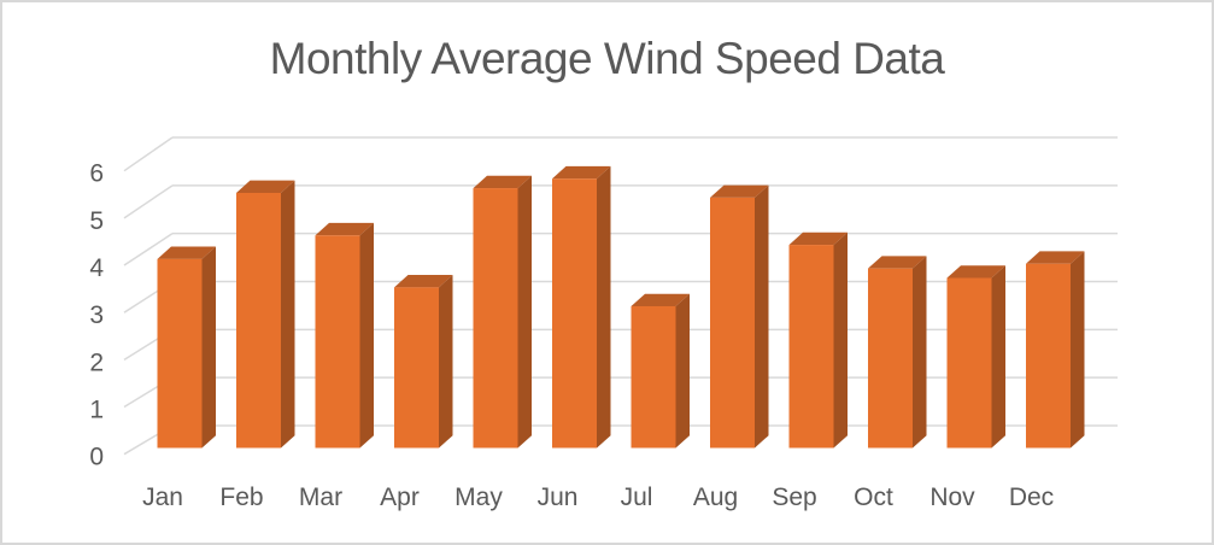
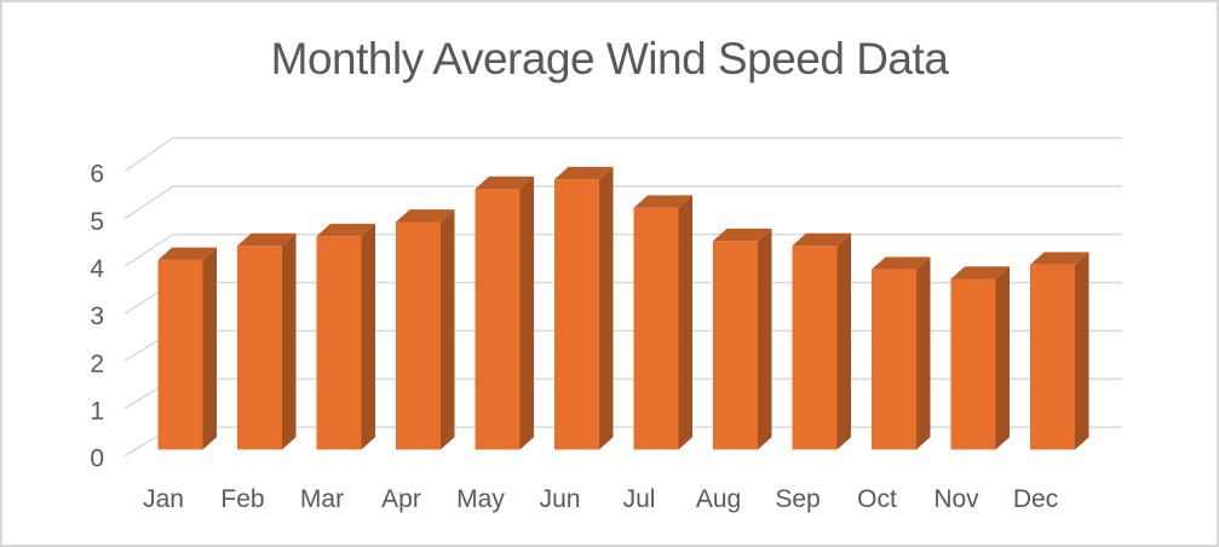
Feb: 5.4 -> 4.3
Apr: 3.4 -> 4.8
Jul: 3.0 -> 5.1
Aug: 5.3 -> 4.4
